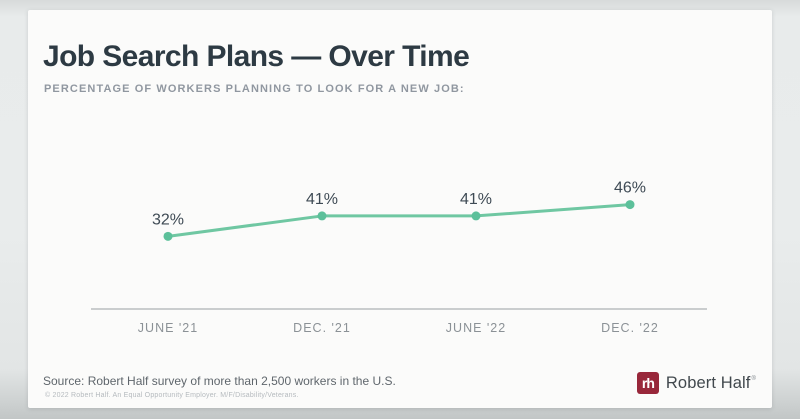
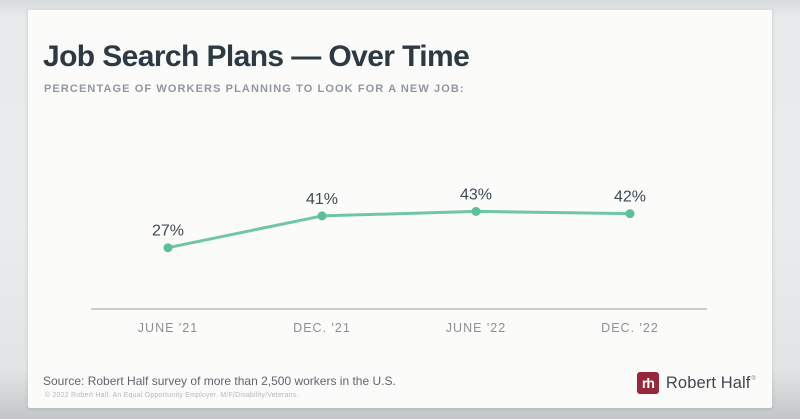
JUNE '21: 32% -> 27%
JUNE '22: 41% -> 43%
DEC. '22: 46% -> 42%
